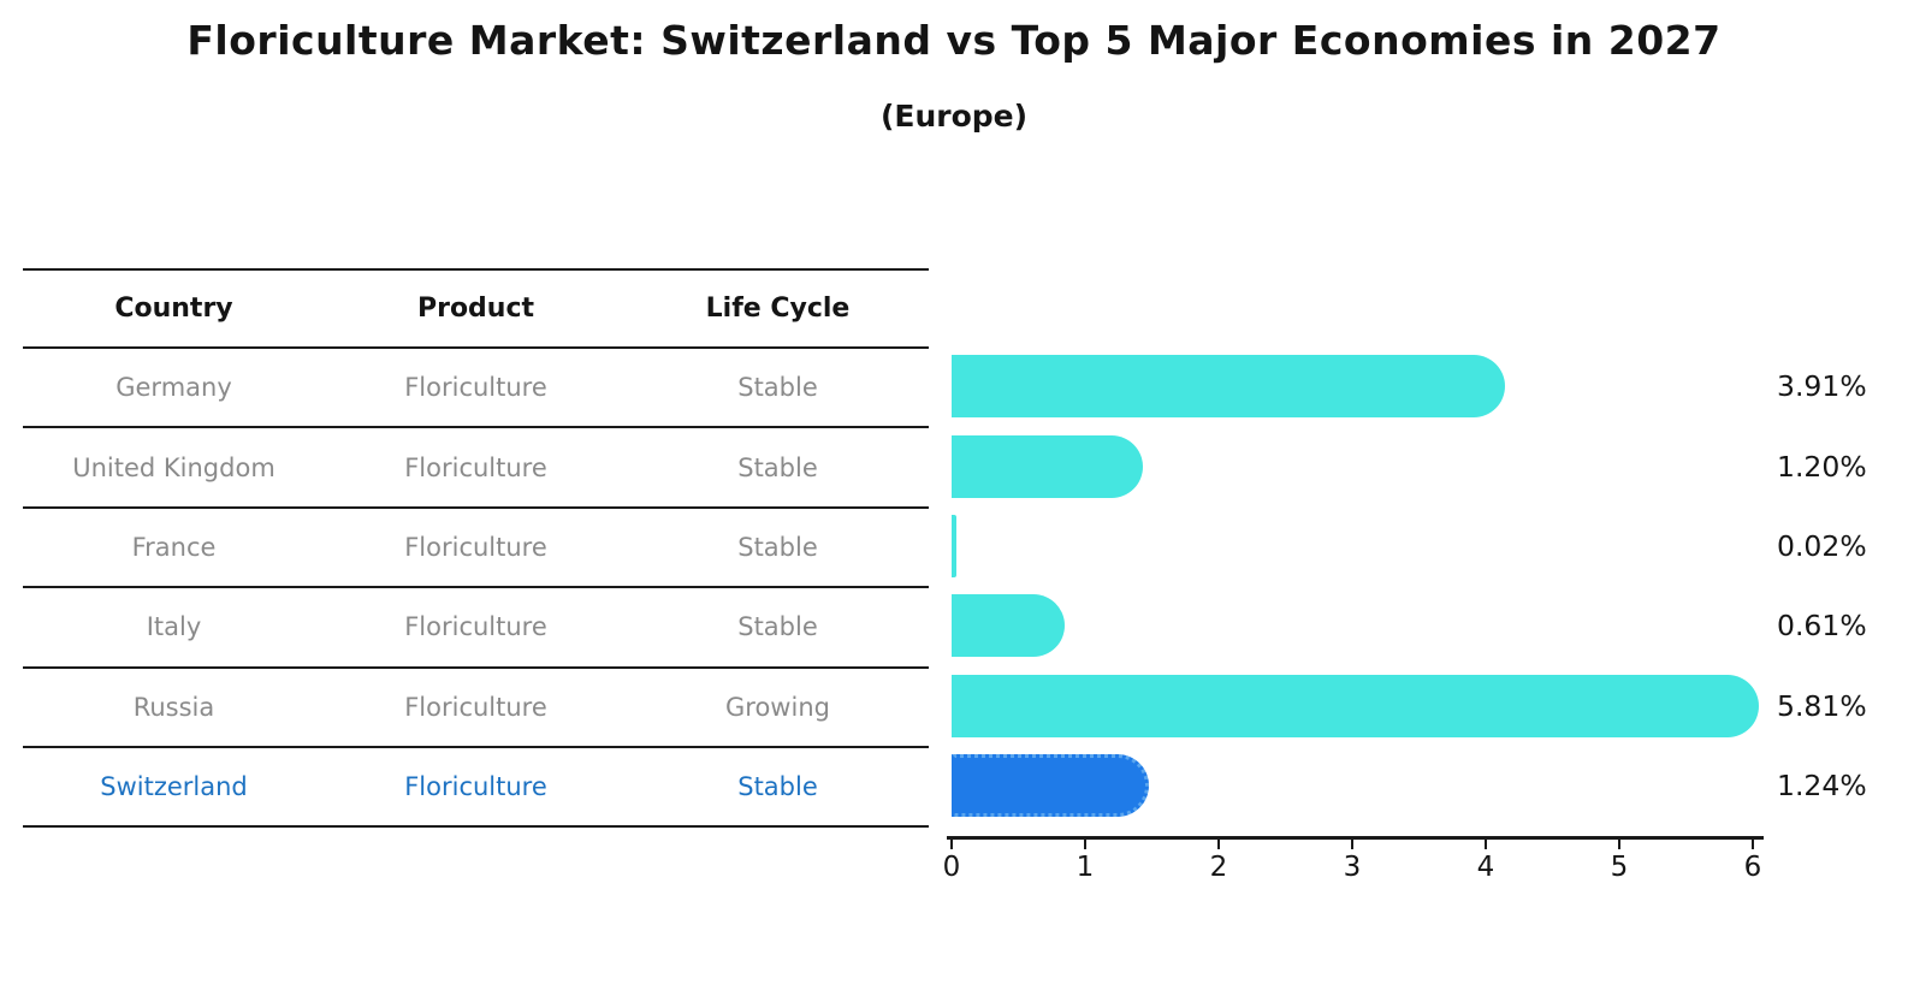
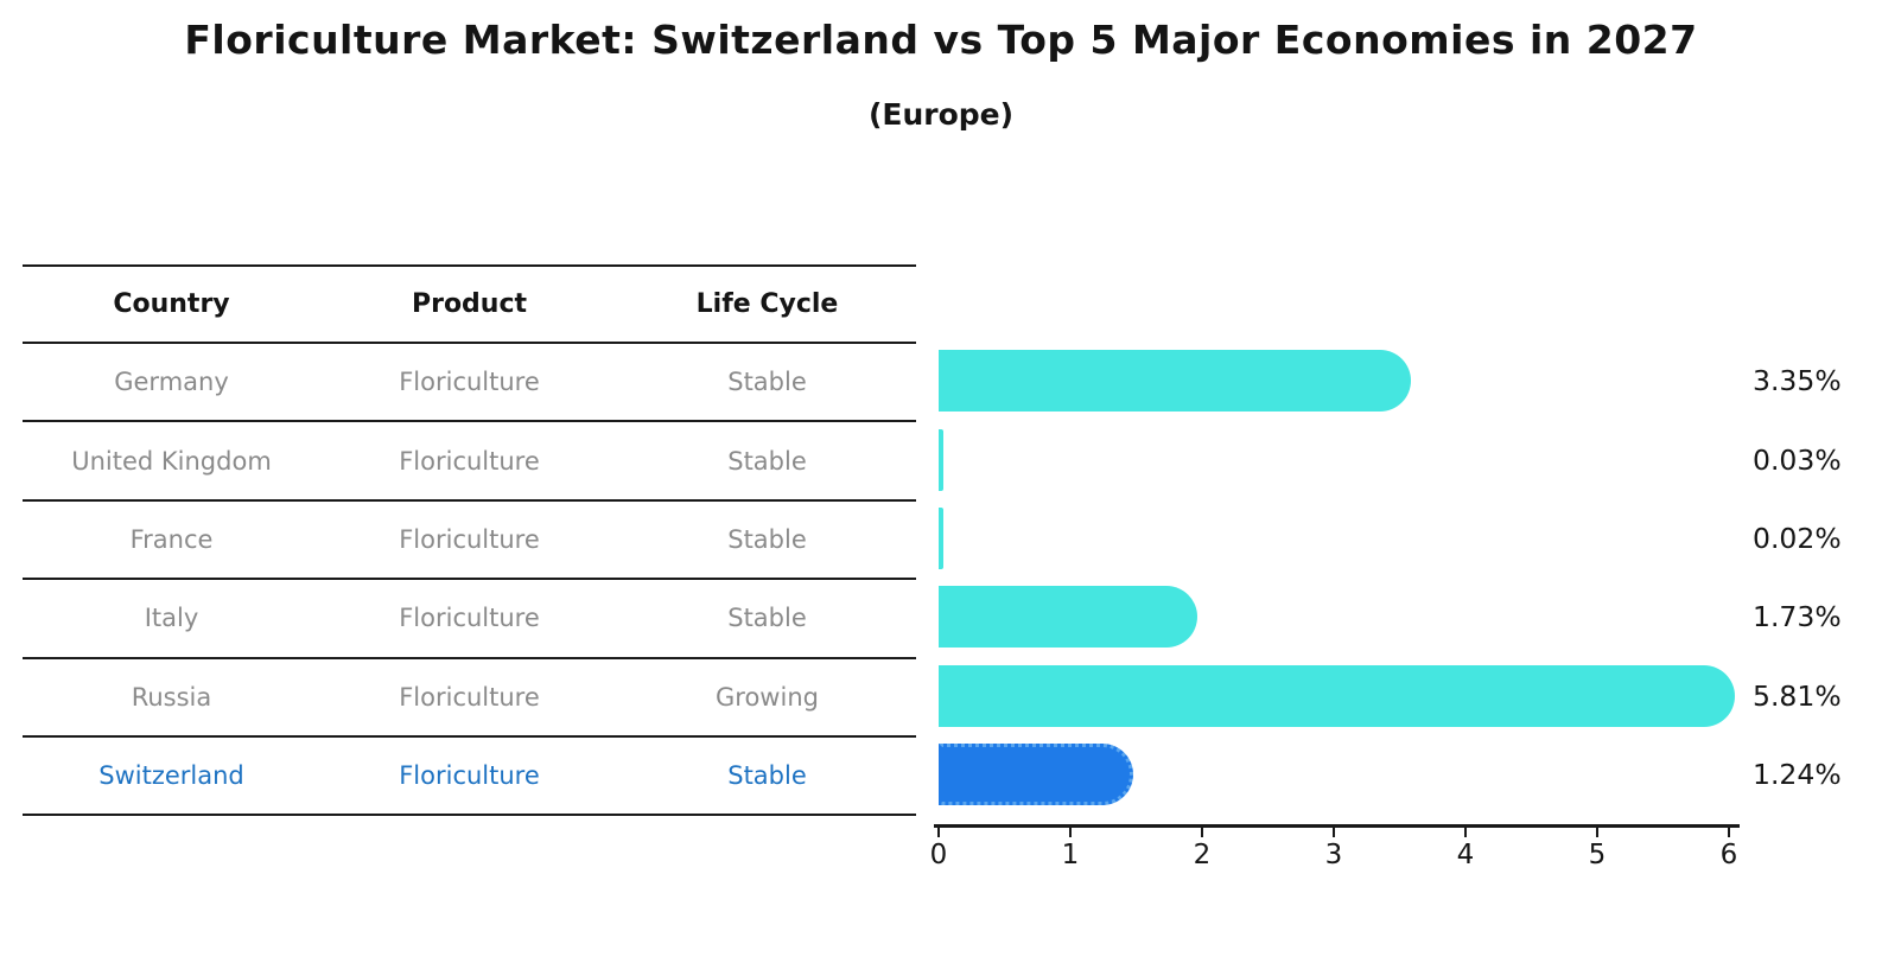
Germany: 3.91% -> 3.35%
United Kingdom: 1.20% -> 0.03%
Italy: 0.61% -> 1.73%
